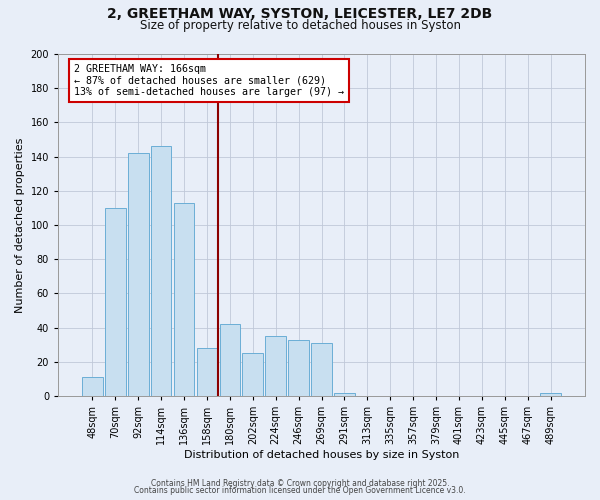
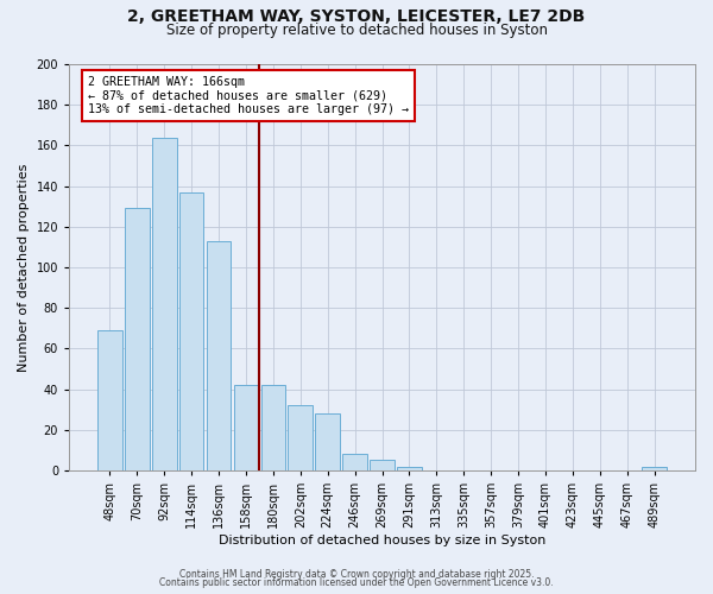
48sqm: 11 -> 69
70sqm: 110 -> 129
92sqm: 142 -> 164
114sqm: 146 -> 137
158sqm: 28 -> 42
202sqm: 25 -> 32
224sqm: 35 -> 28
246sqm: 33 -> 8
269sqm: 31 -> 5
